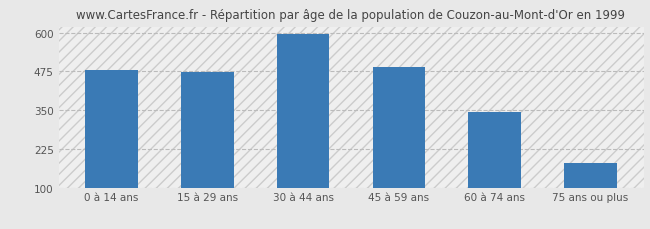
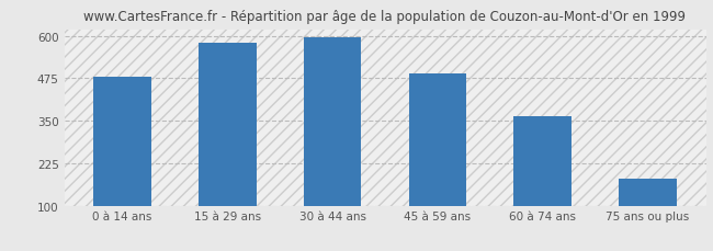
15 à 29 ans: 473 -> 580
60 à 74 ans: 344 -> 365
